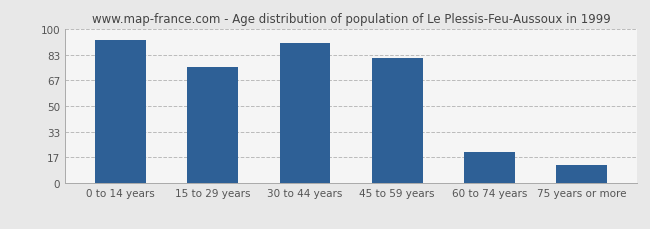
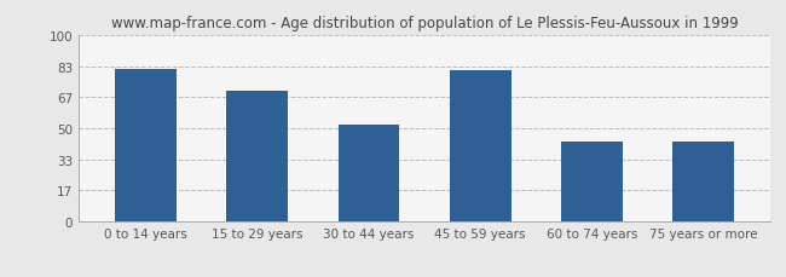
0 to 14 years: 93 -> 82
15 to 29 years: 75 -> 70
30 to 44 years: 91 -> 52
60 to 74 years: 20 -> 43
75 years or more: 12 -> 43
